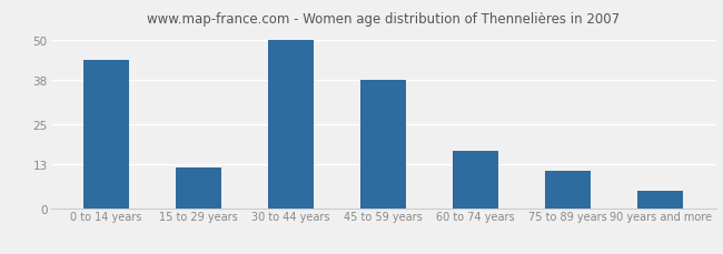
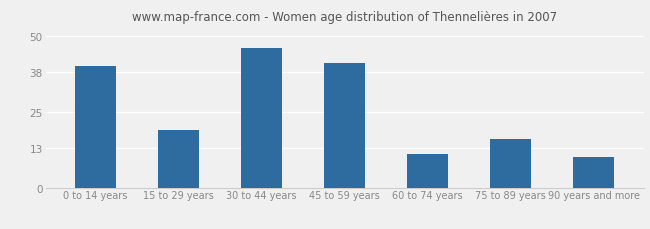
0 to 14 years: 44 -> 40
15 to 29 years: 12 -> 19
30 to 44 years: 50 -> 46
45 to 59 years: 38 -> 41
60 to 74 years: 17 -> 11
75 to 89 years: 11 -> 16
90 years and more: 5 -> 10
